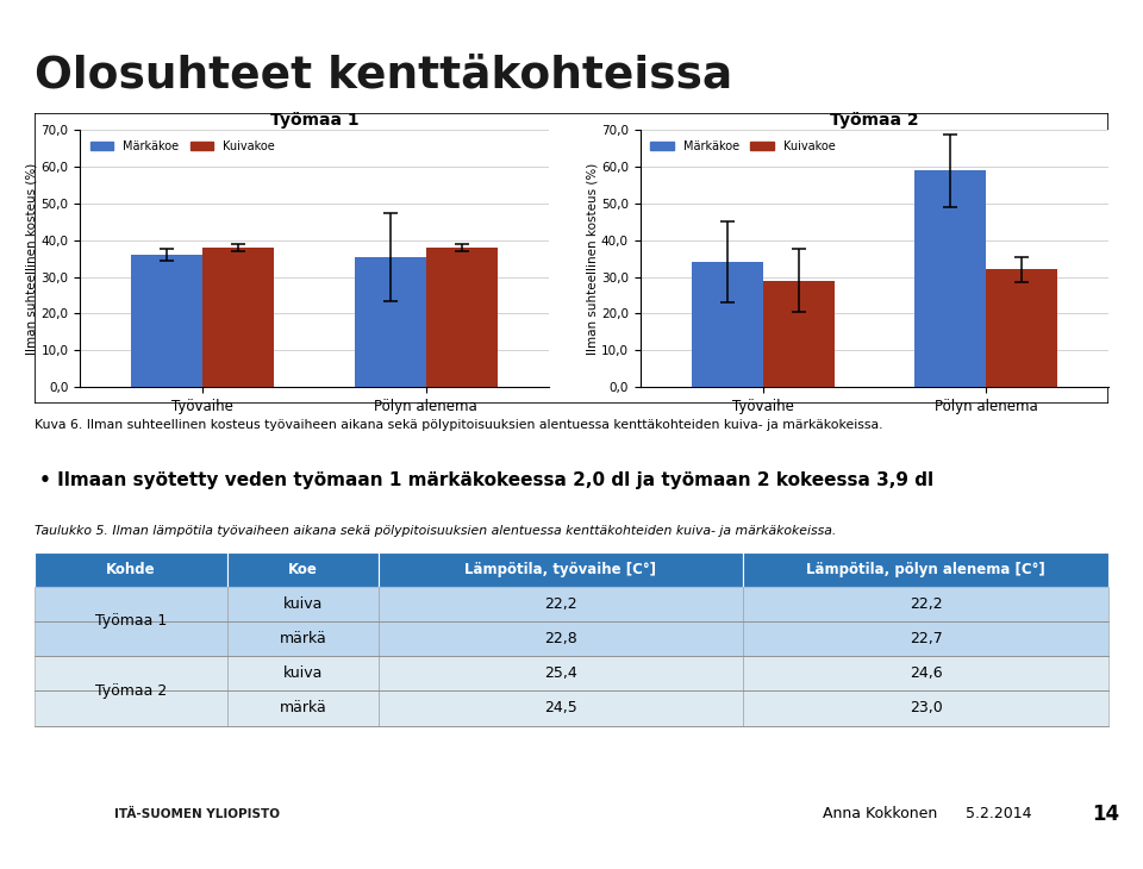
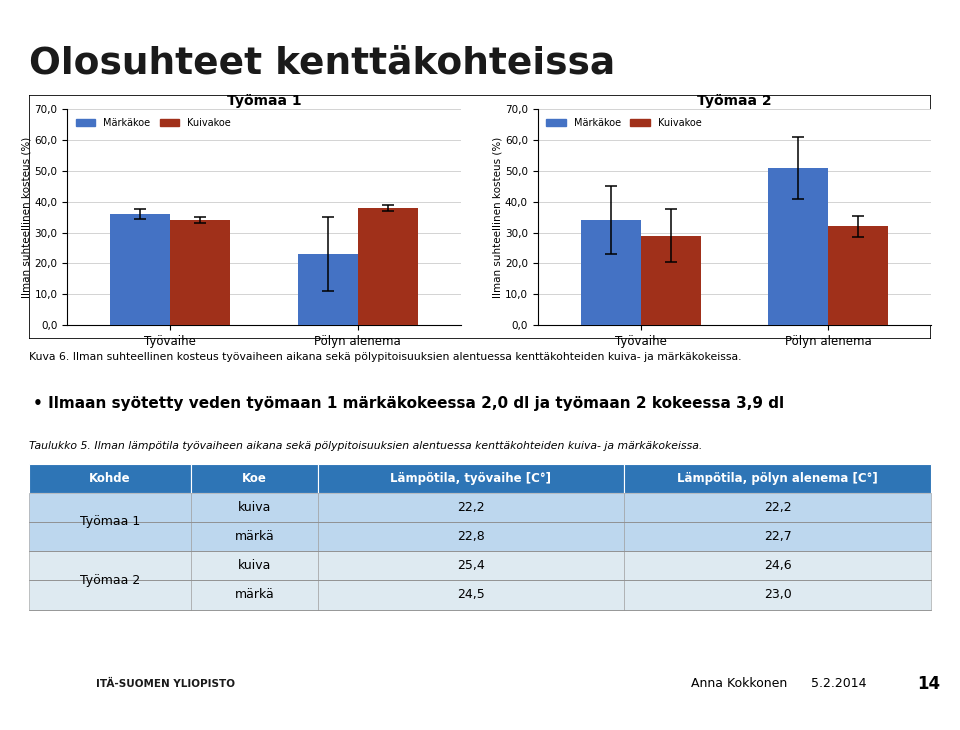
Työmaa 1/Kuivakoe/Työvaihe: 38 -> 34
Työmaa 1/Märkäkoe/Pölyn alenema: 35,5 -> 23,0
Työmaa 2/Märkäkoe/Pölyn alenema: 59 -> 51
